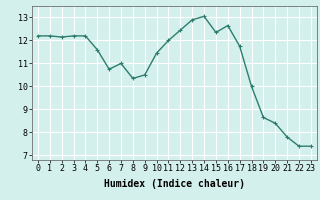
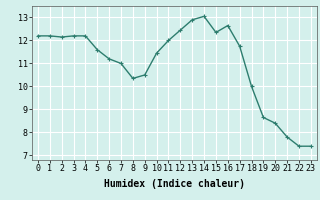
6: 10.75 -> 11.20
